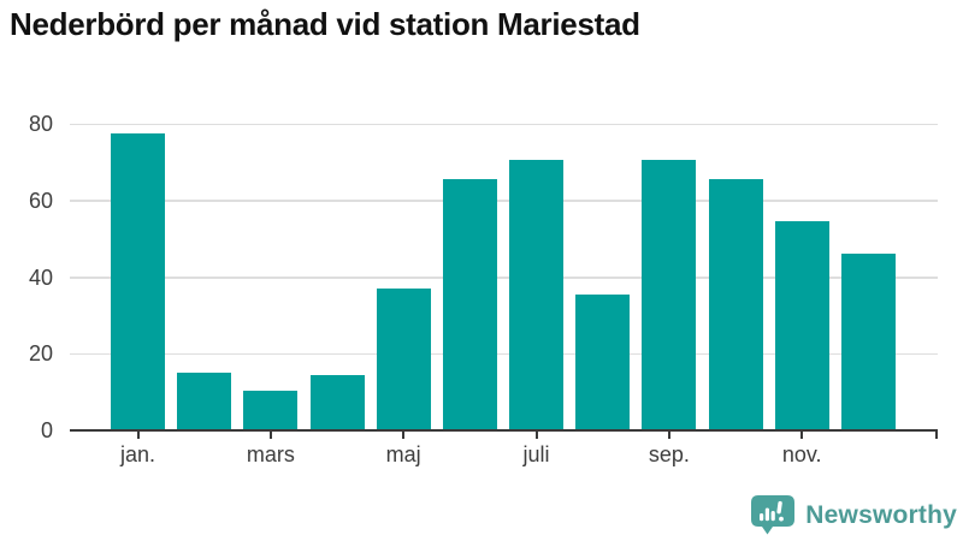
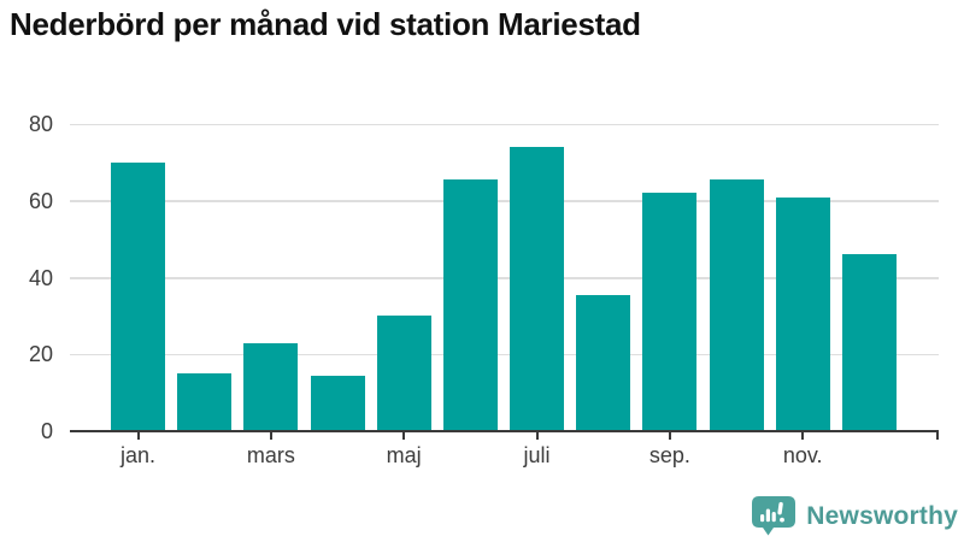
jan.: 78 -> 70
mars: 10 -> 23
maj: 37 -> 30
juli: 70 -> 74
sep.: 70 -> 62
nov.: 54 -> 61
